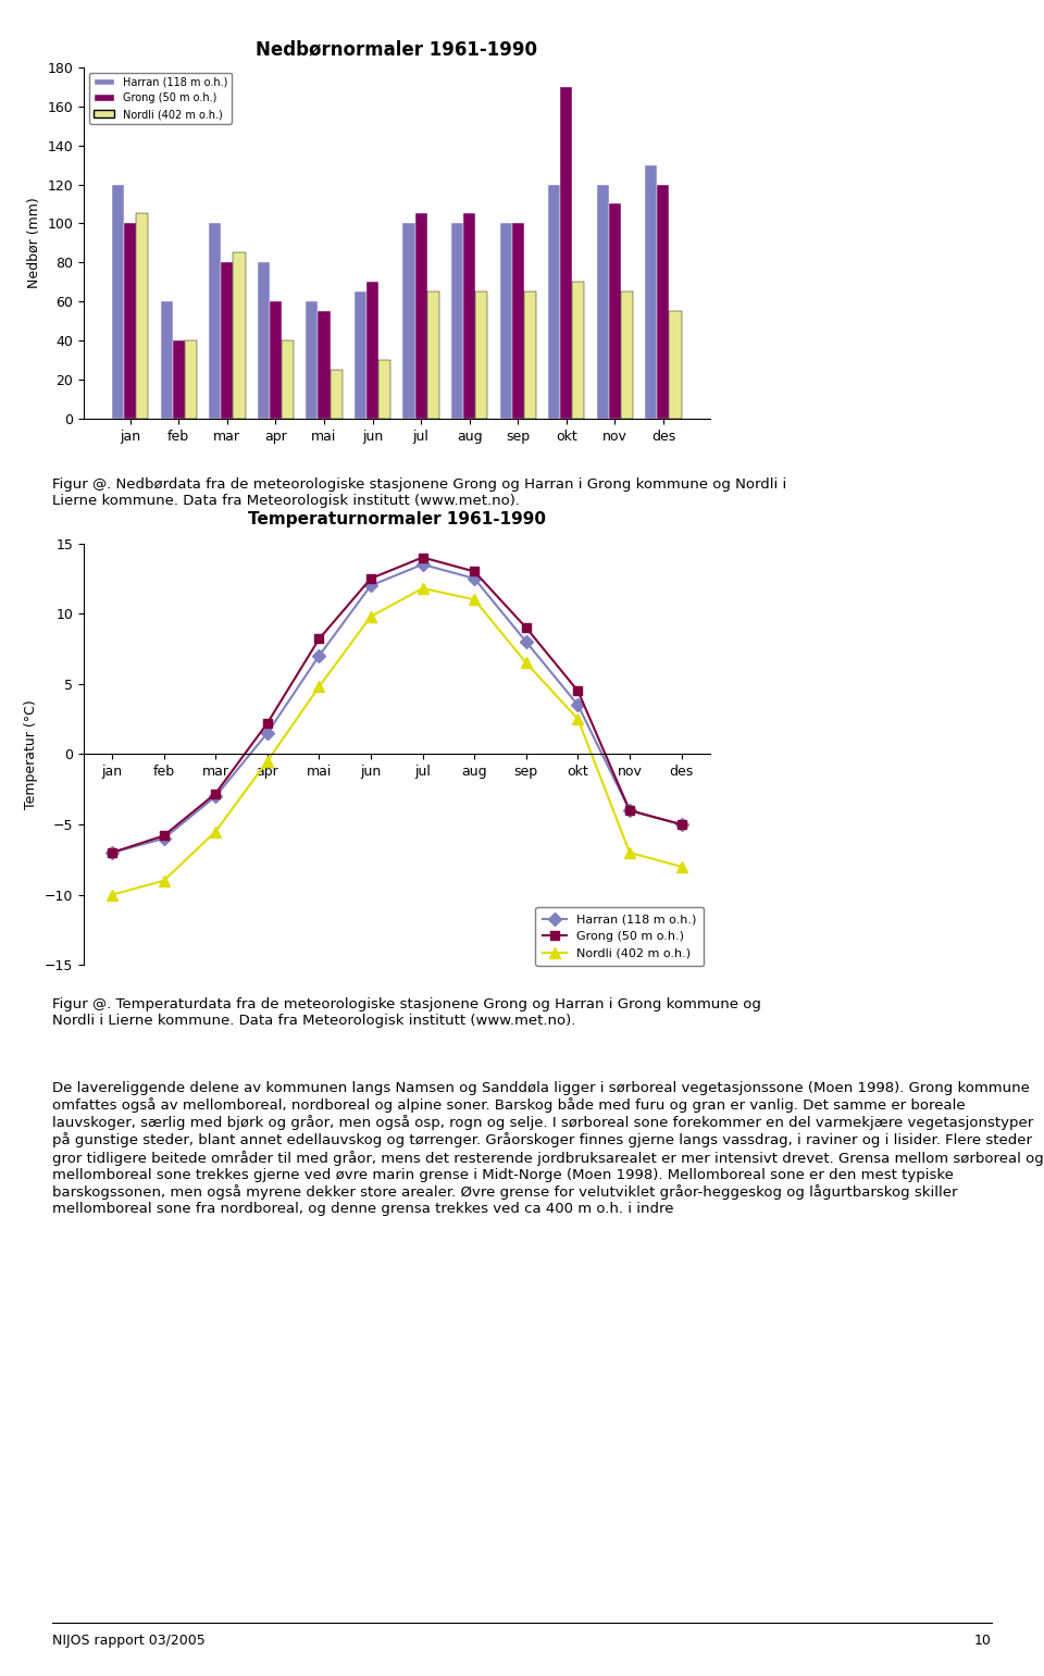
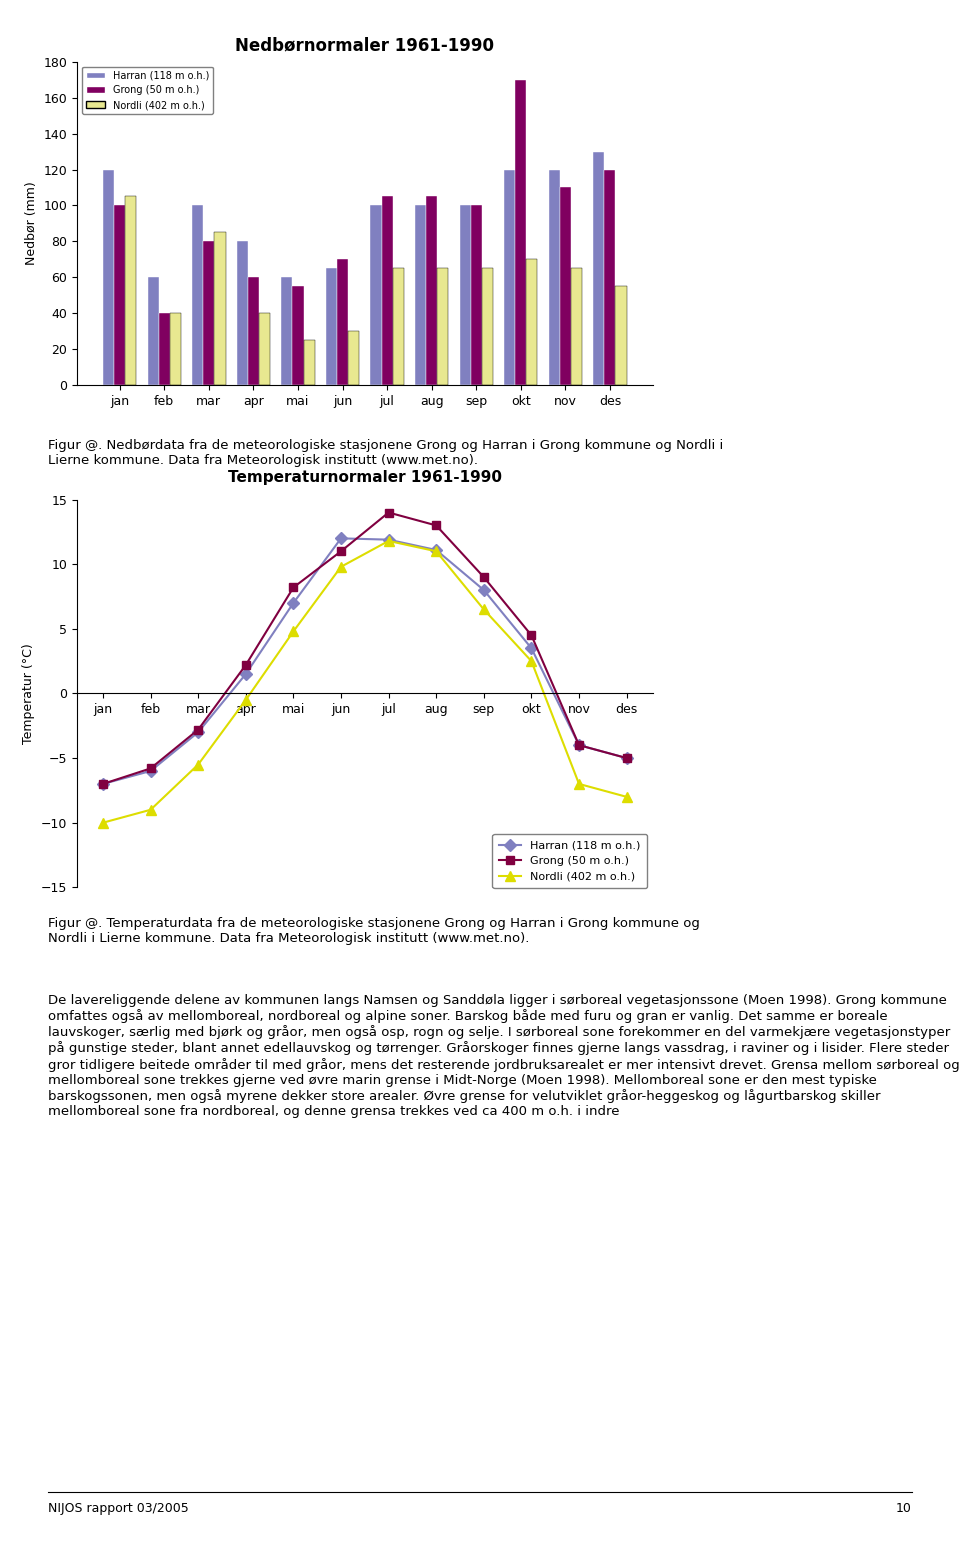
Temperaturnormaler 1961-1990/Grong (50 m o.h.)/jun: 12.5 -> 11.0
Temperaturnormaler 1961-1990/Harran (118 m o.h.)/jul: 13.5 -> 11.9
Temperaturnormaler 1961-1990/Harran (118 m o.h.)/aug: 12.5 -> 11.1
